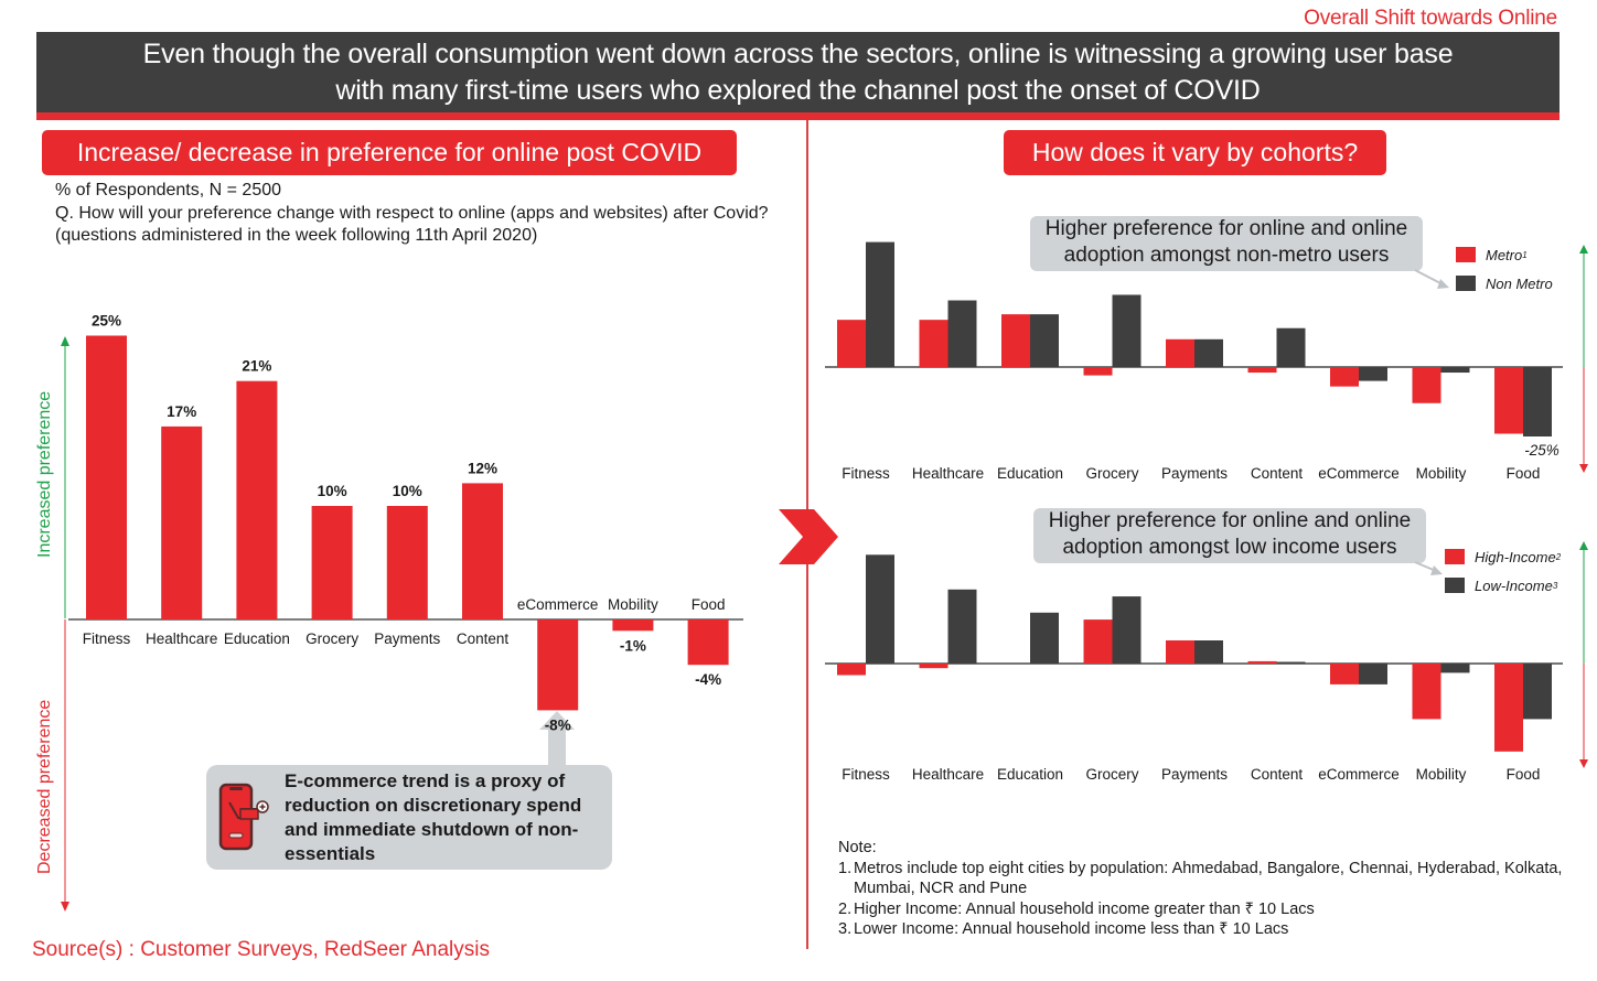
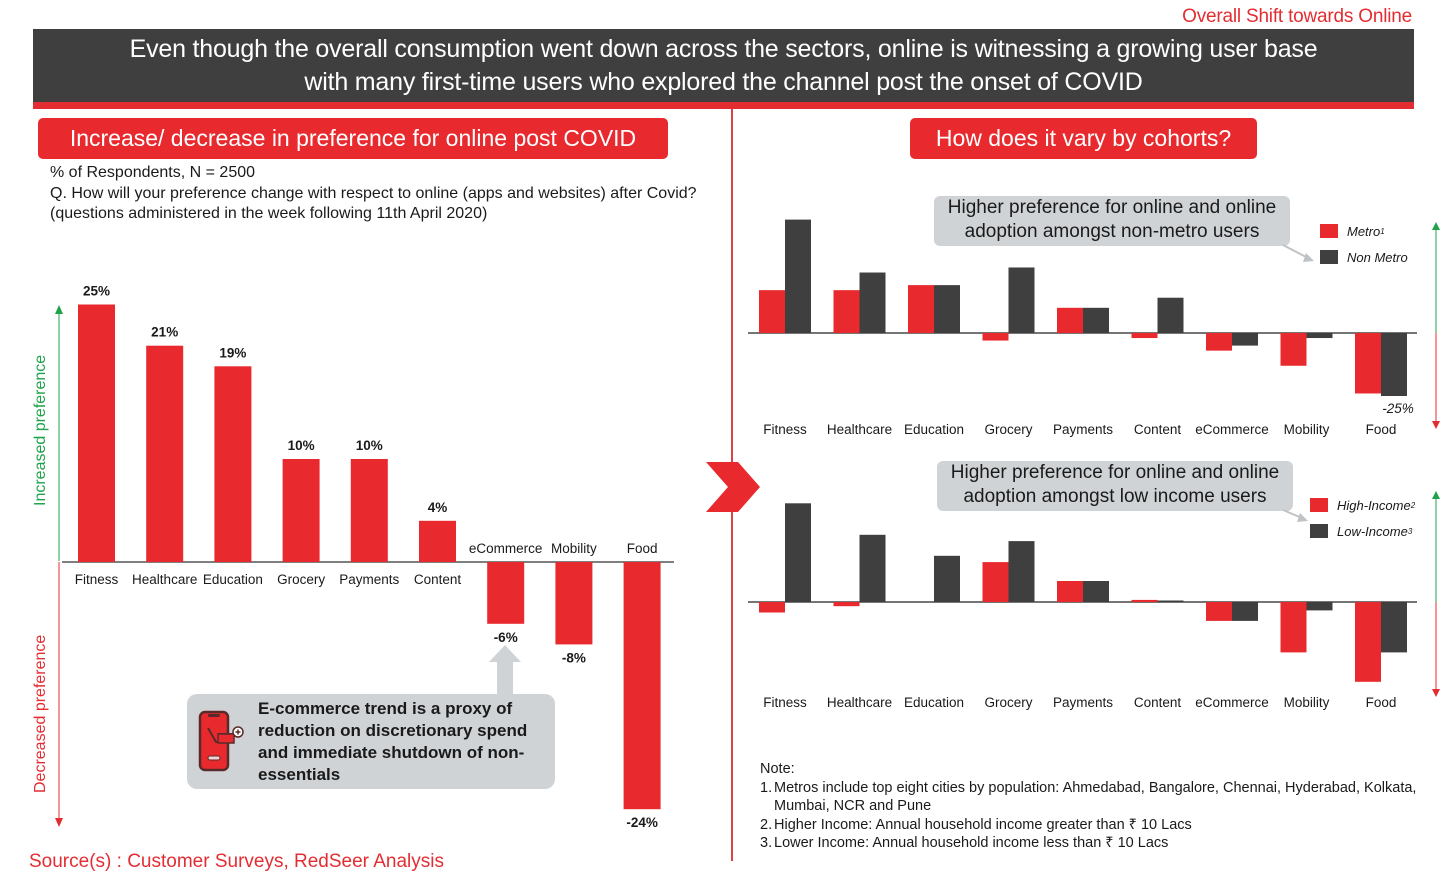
Increase/ decrease in preference for online post COVID/Healthcare: 17% -> 21%
Increase/ decrease in preference for online post COVID/Education: 21% -> 19%
Increase/ decrease in preference for online post COVID/Content: 12% -> 4%
Increase/ decrease in preference for online post COVID/eCommerce: -8% -> -6%
Increase/ decrease in preference for online post COVID/Mobility: -1% -> -8%
Increase/ decrease in preference for online post COVID/Food: -4% -> -24%
